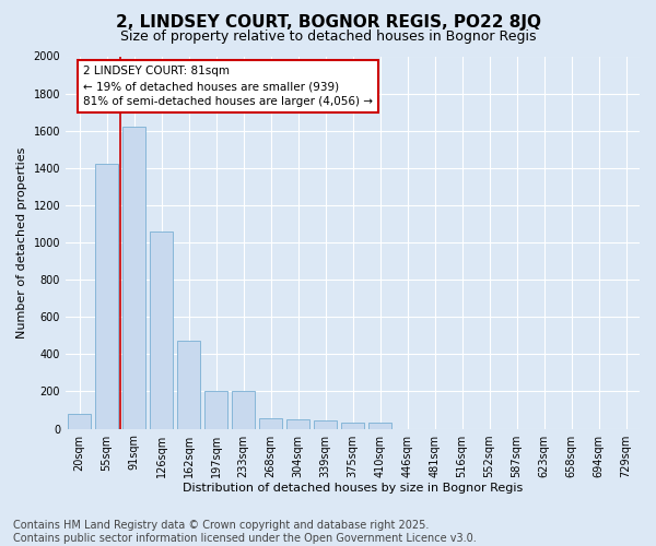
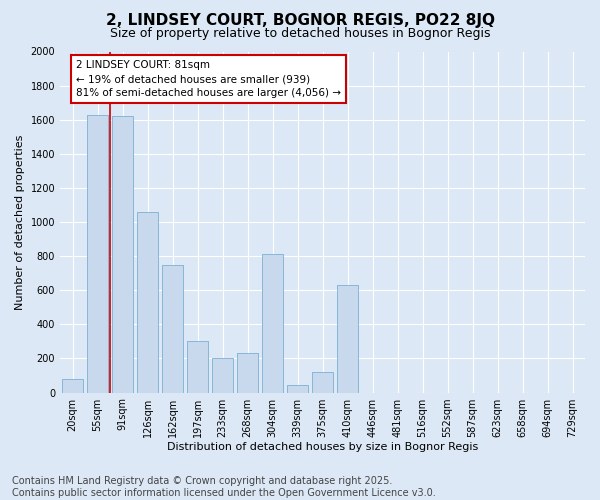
55sqm: 1420 -> 1630
162sqm: 470 -> 750
197sqm: 200 -> 300
268sqm: 60 -> 230
304sqm: 50 -> 810
375sqm: 40 -> 120
410sqm: 40 -> 630
